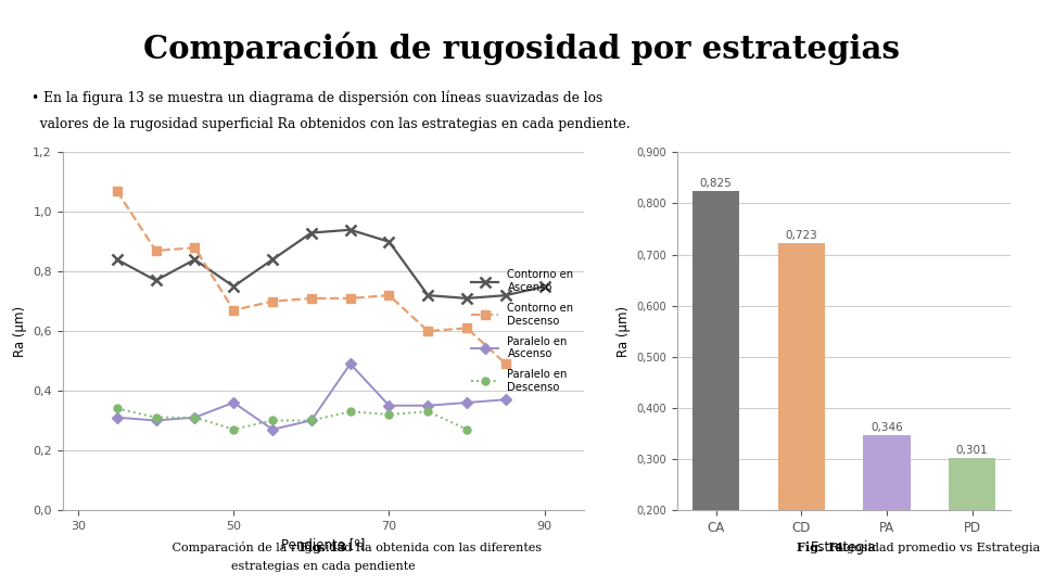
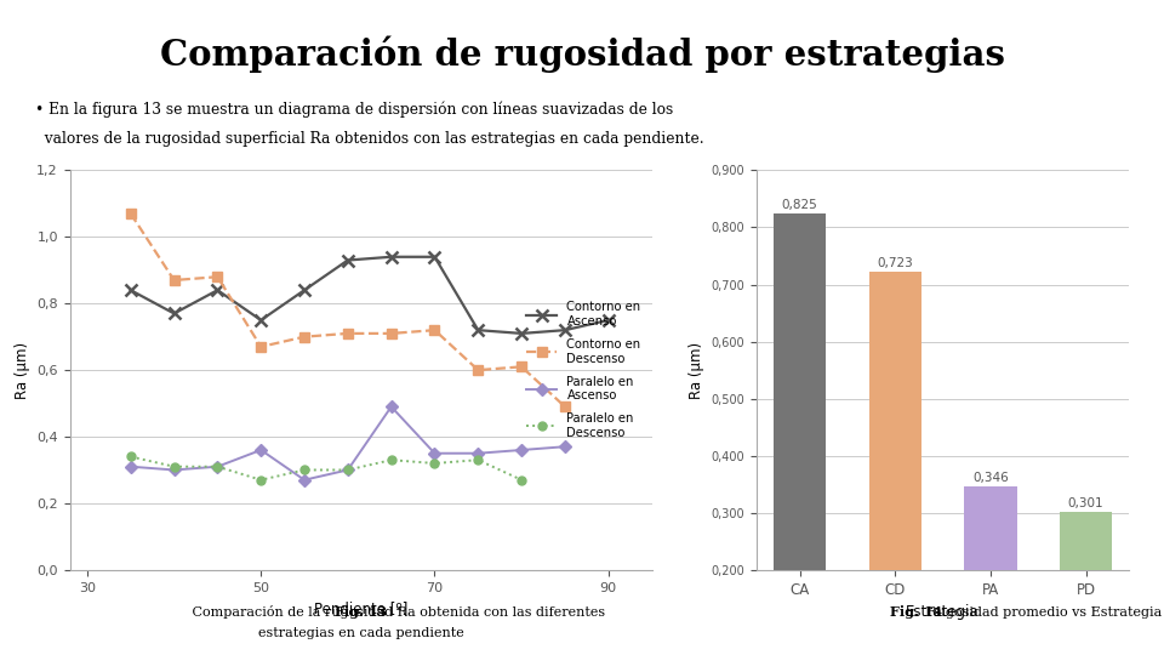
Contorno en Ascenso/70: 0,90 -> 0,94
